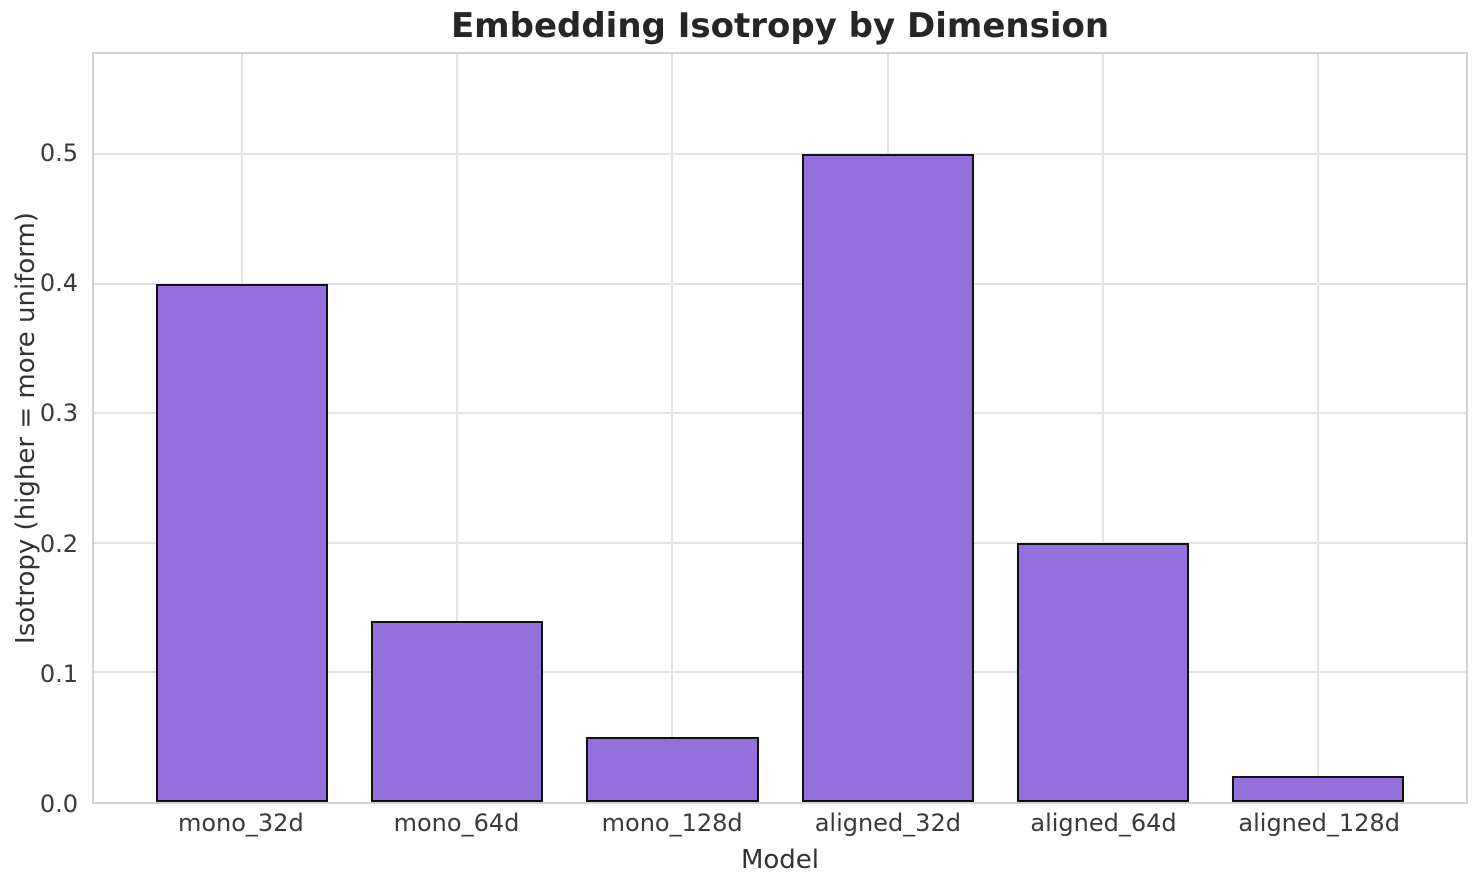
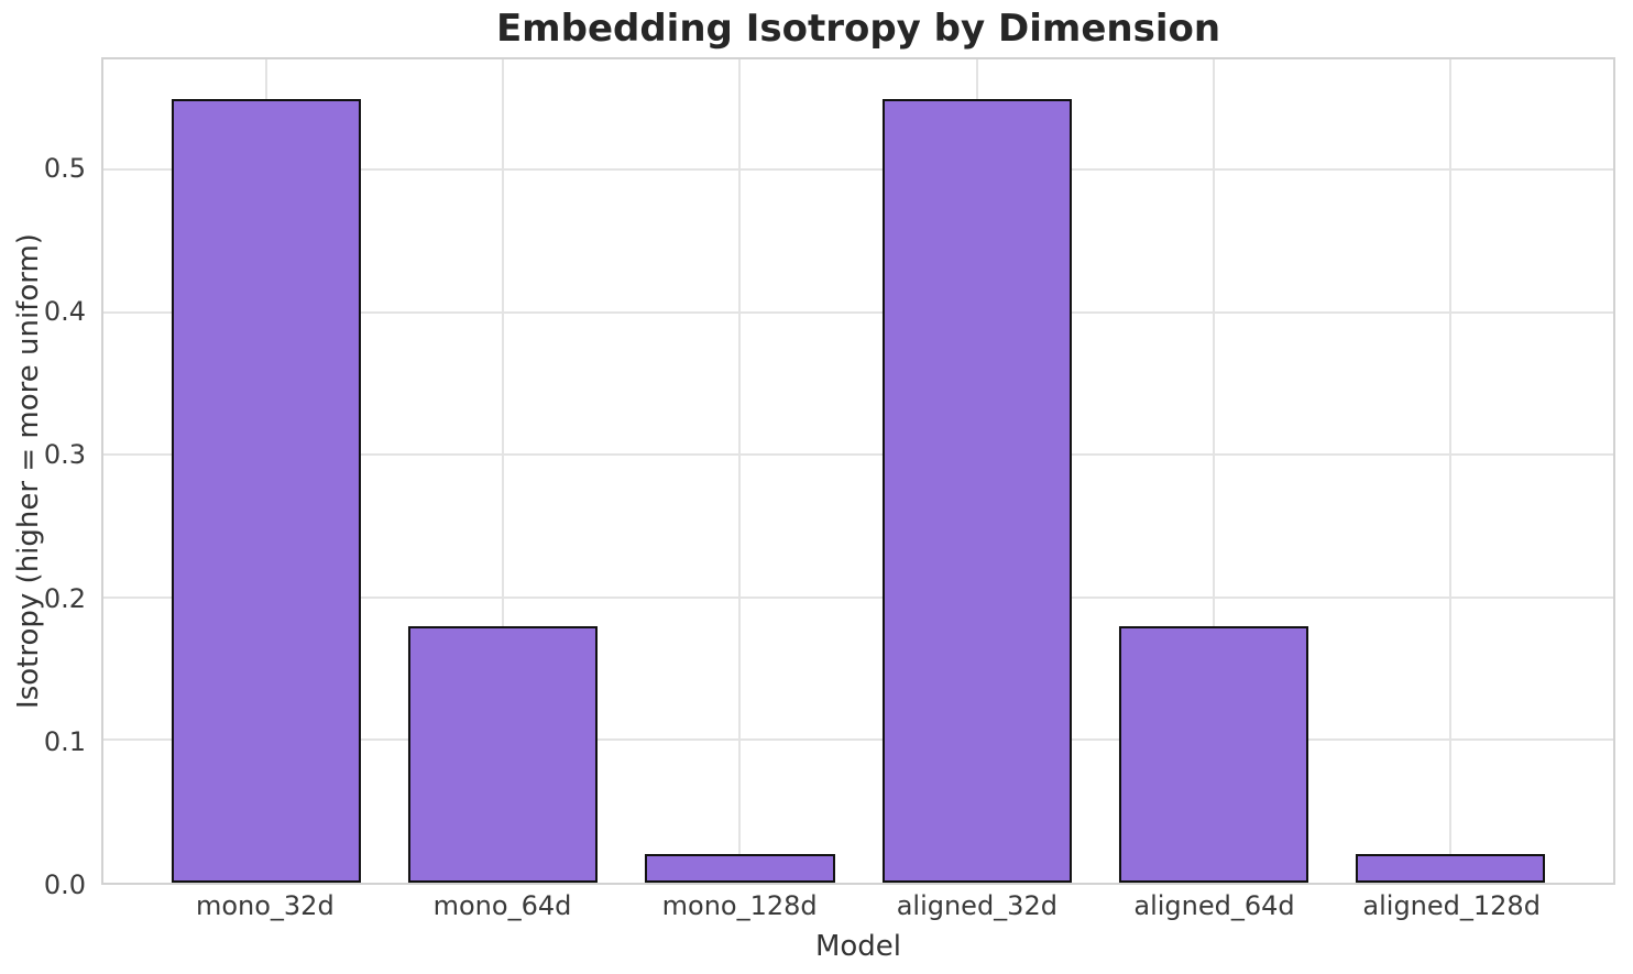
mono_32d: 0.40 -> 0.55
mono_64d: 0.14 -> 0.18
mono_128d: 0.05 -> 0.02
aligned_32d: 0.50 -> 0.55
aligned_64d: 0.20 -> 0.18
